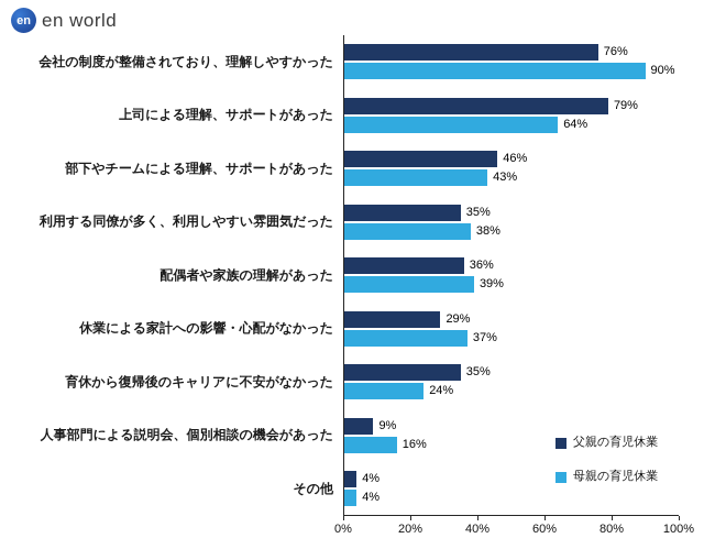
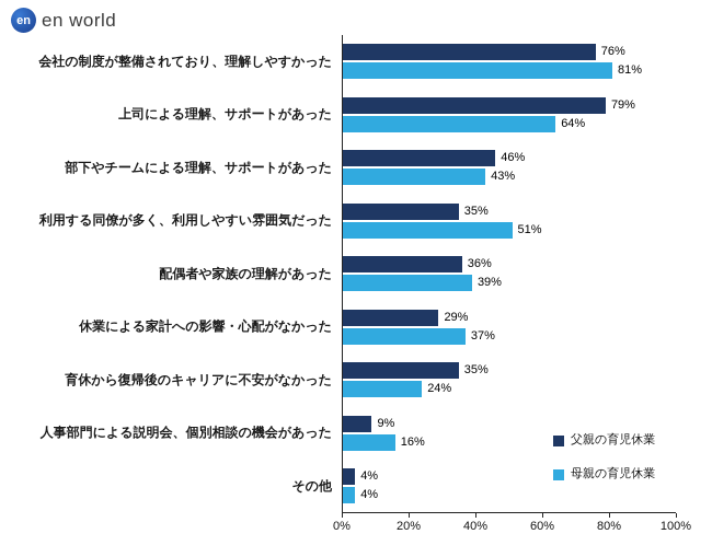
母親の育児休業/会社の制度が整備されており、理解しやすかった: 90% -> 81%
母親の育児休業/利用する同僚が多く、利用しやすい雰囲気だった: 38% -> 51%
